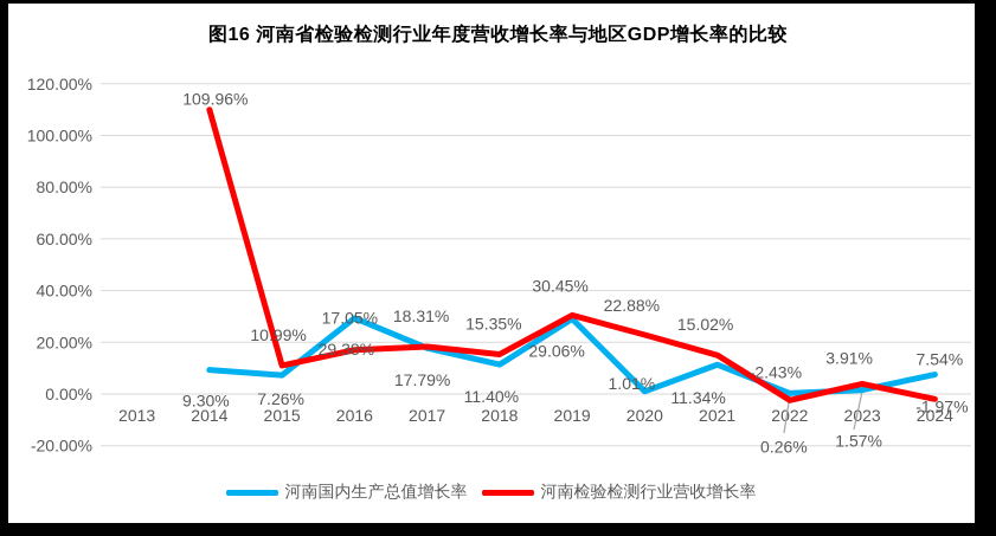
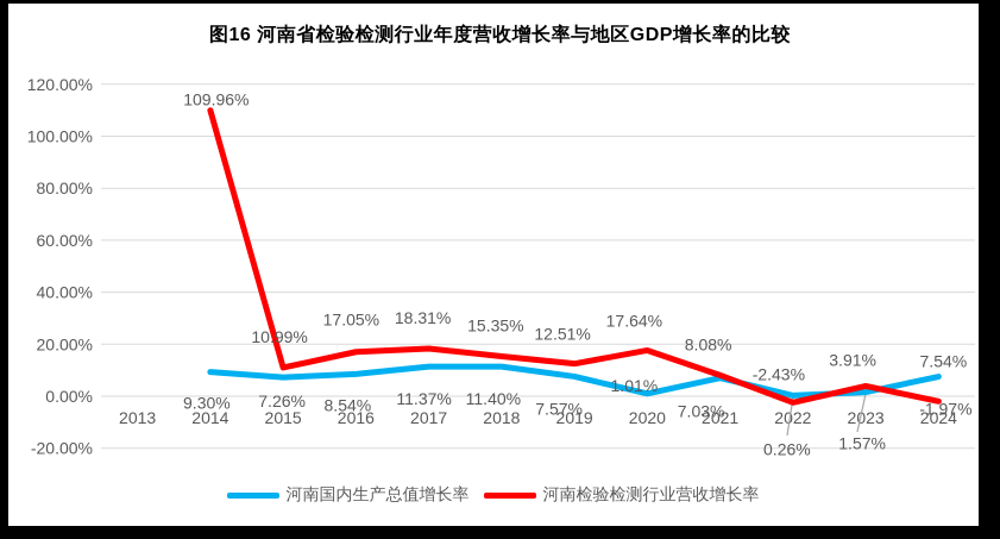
河南国内生产总值增长率/2016: 29.38% -> 8.54%
河南国内生产总值增长率/2017: 17.79% -> 11.37%
河南国内生产总值增长率/2019: 29.06% -> 7.57%
河南检验检测行业营收增长率/2019: 30.45% -> 12.51%
河南检验检测行业营收增长率/2020: 22.88% -> 17.64%
河南国内生产总值增长率/2021: 11.34% -> 7.03%
河南检验检测行业营收增长率/2021: 15.02% -> 8.08%
